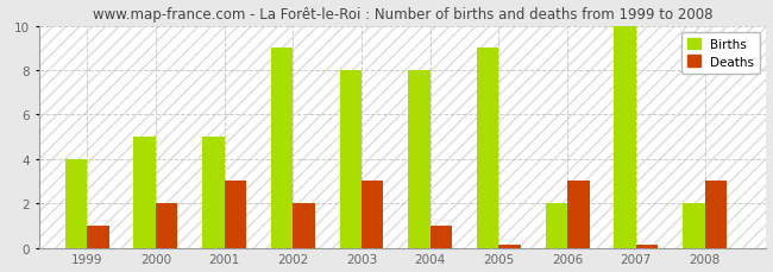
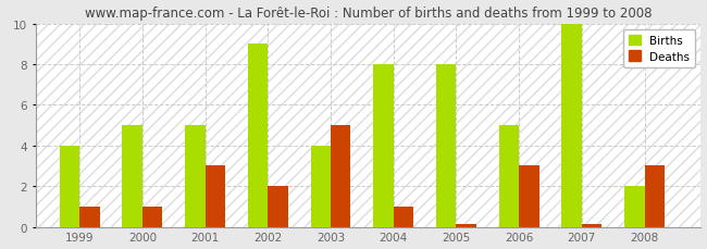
Deaths/2000: 2.0 -> 1.0
Births/2003: 8 -> 4
Deaths/2003: 3.0 -> 5.0
Births/2005: 9 -> 8
Births/2006: 2 -> 5
